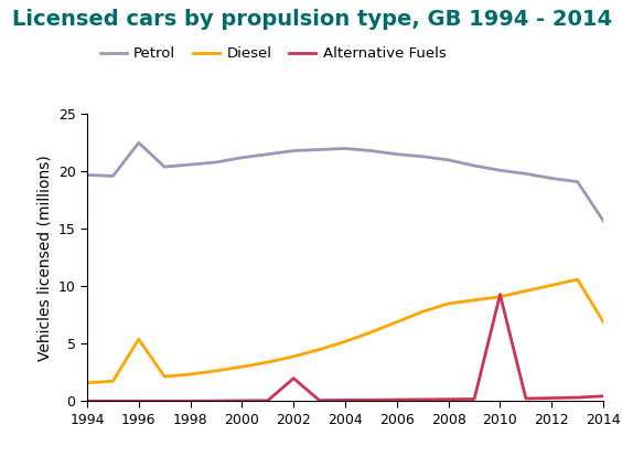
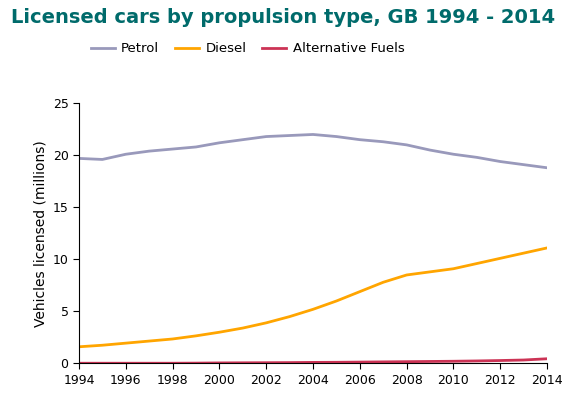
Petrol/1996: 22.5 -> 20.1
Diesel/1996: 5.4 -> 1.9
Alternative Fuels/2002: 2.0 -> 0.1
Alternative Fuels/2010: 9.3 -> 0.2
Petrol/2014: 15.7 -> 18.8
Diesel/2014: 6.9 -> 11.1
